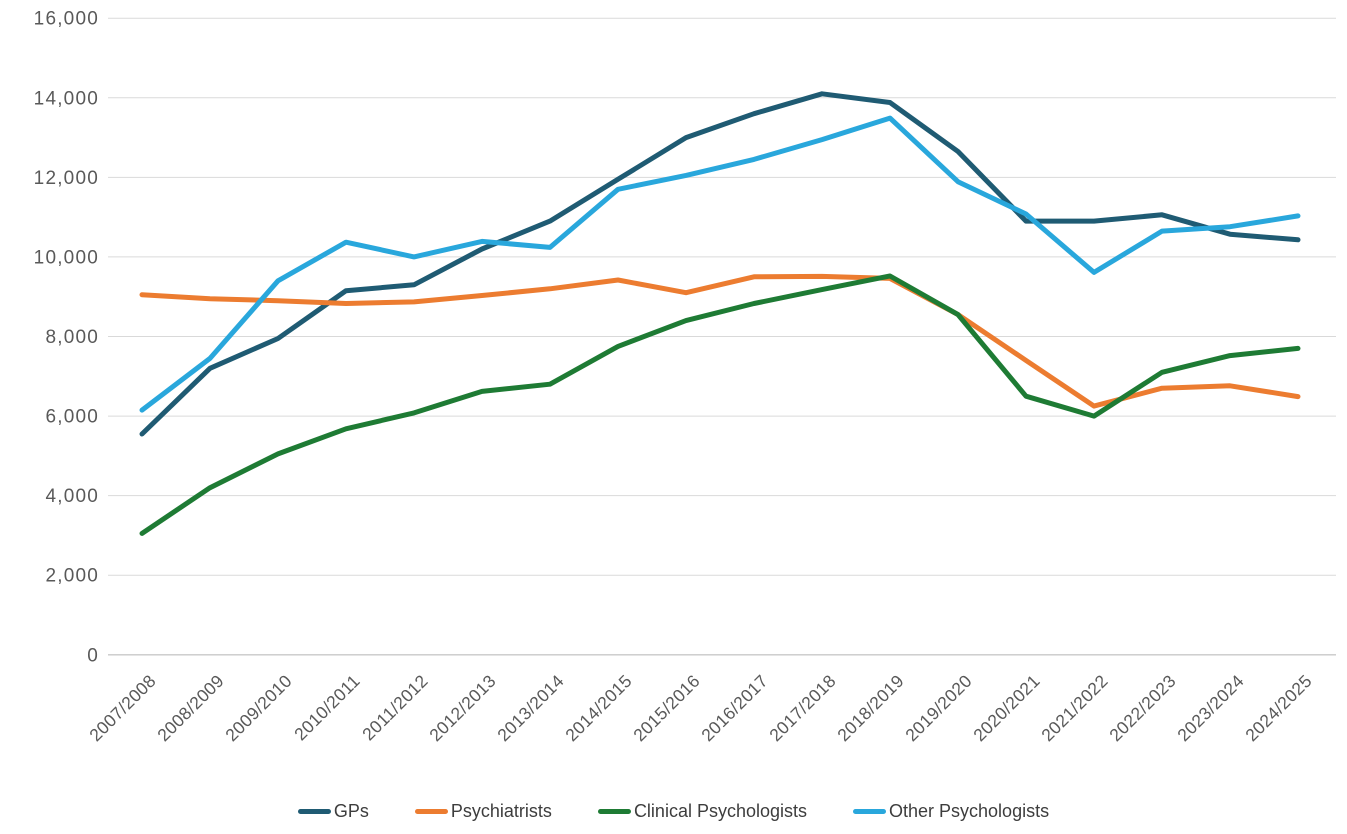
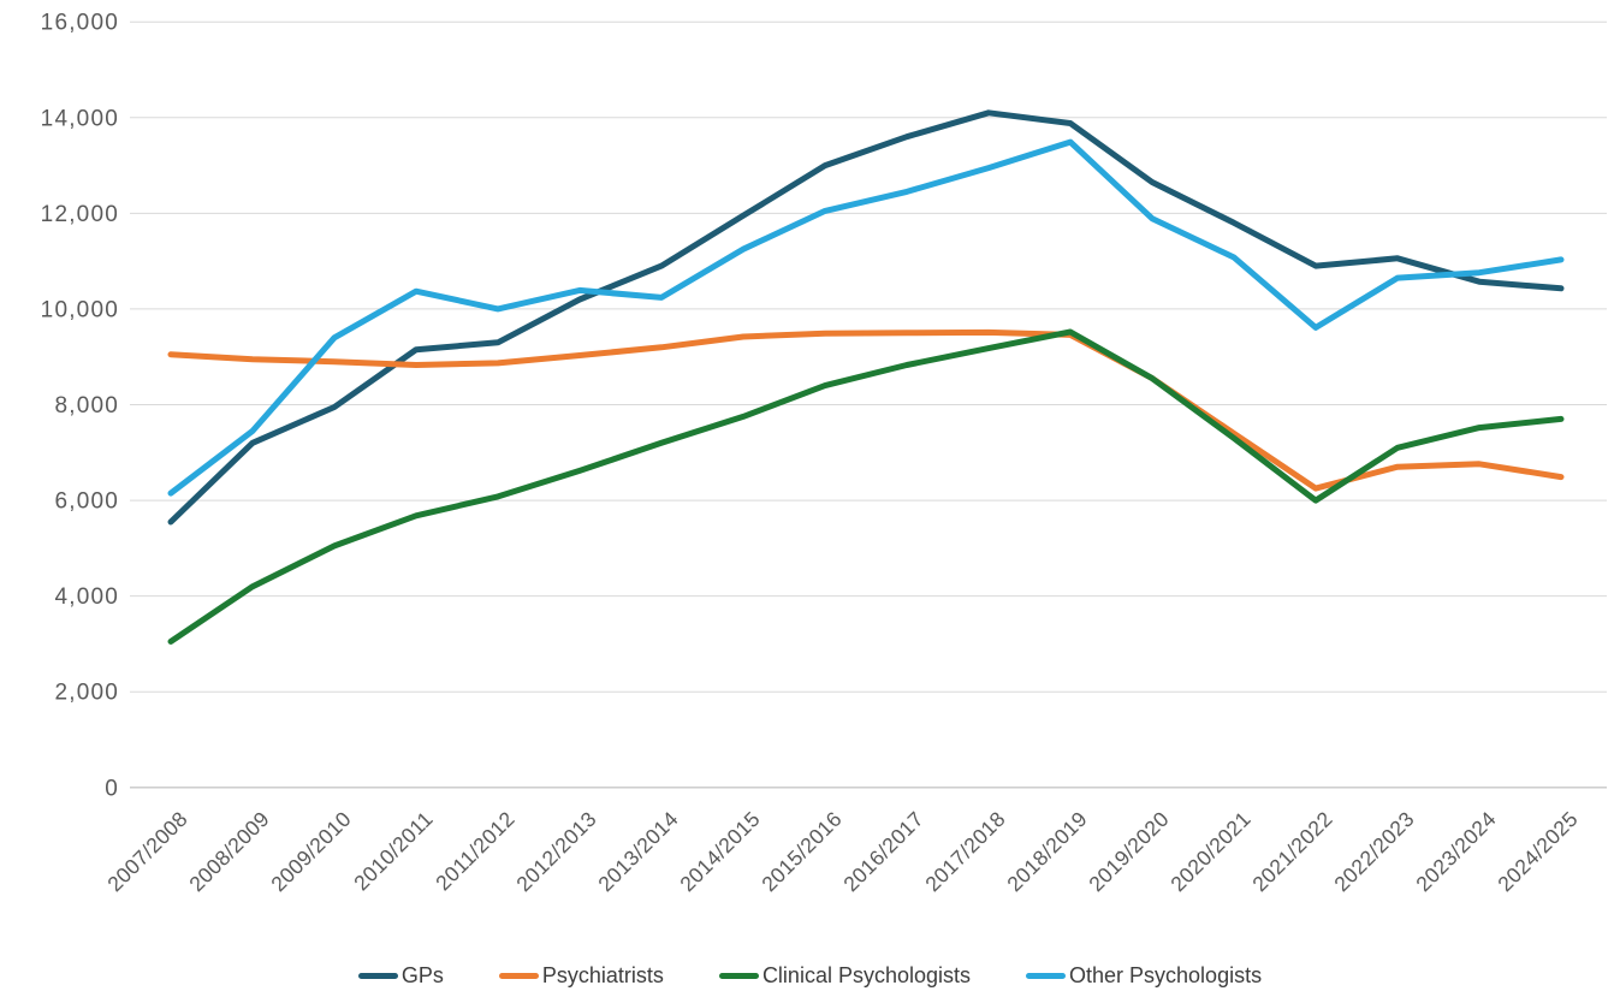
Clinical Psychologists/2013/2014: 6800 -> 7200
Other Psychologists/2014/2015: 11700 -> 11200
Psychiatrists/2015/2016: 9100 -> 9500
GPs/2020/2021: 10900 -> 11800
Clinical Psychologists/2020/2021: 6500 -> 7300
